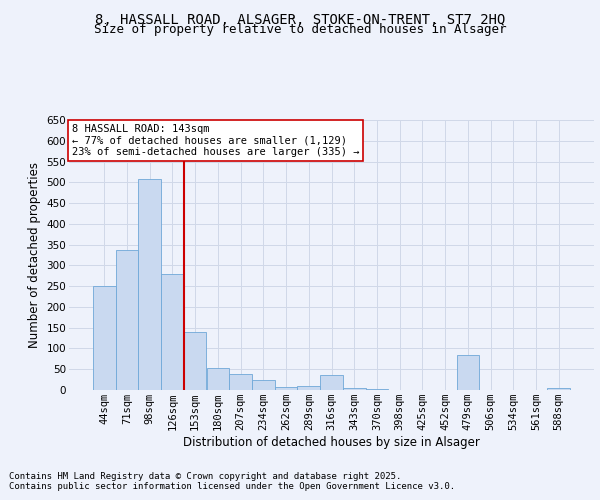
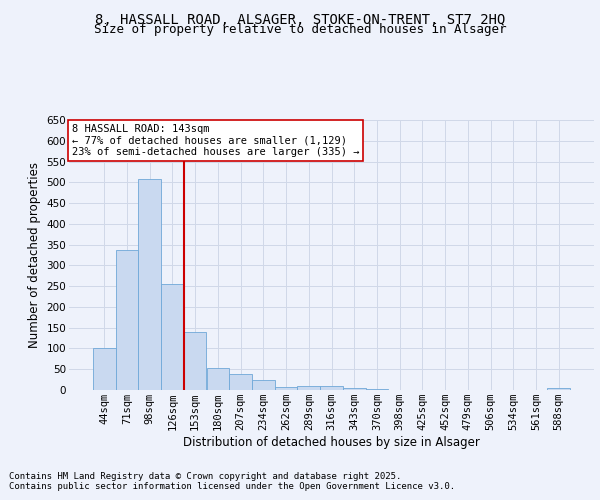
44sqm: 250 -> 100
126sqm: 280 -> 256
316sqm: 35 -> 10
479sqm: 85 -> 1
